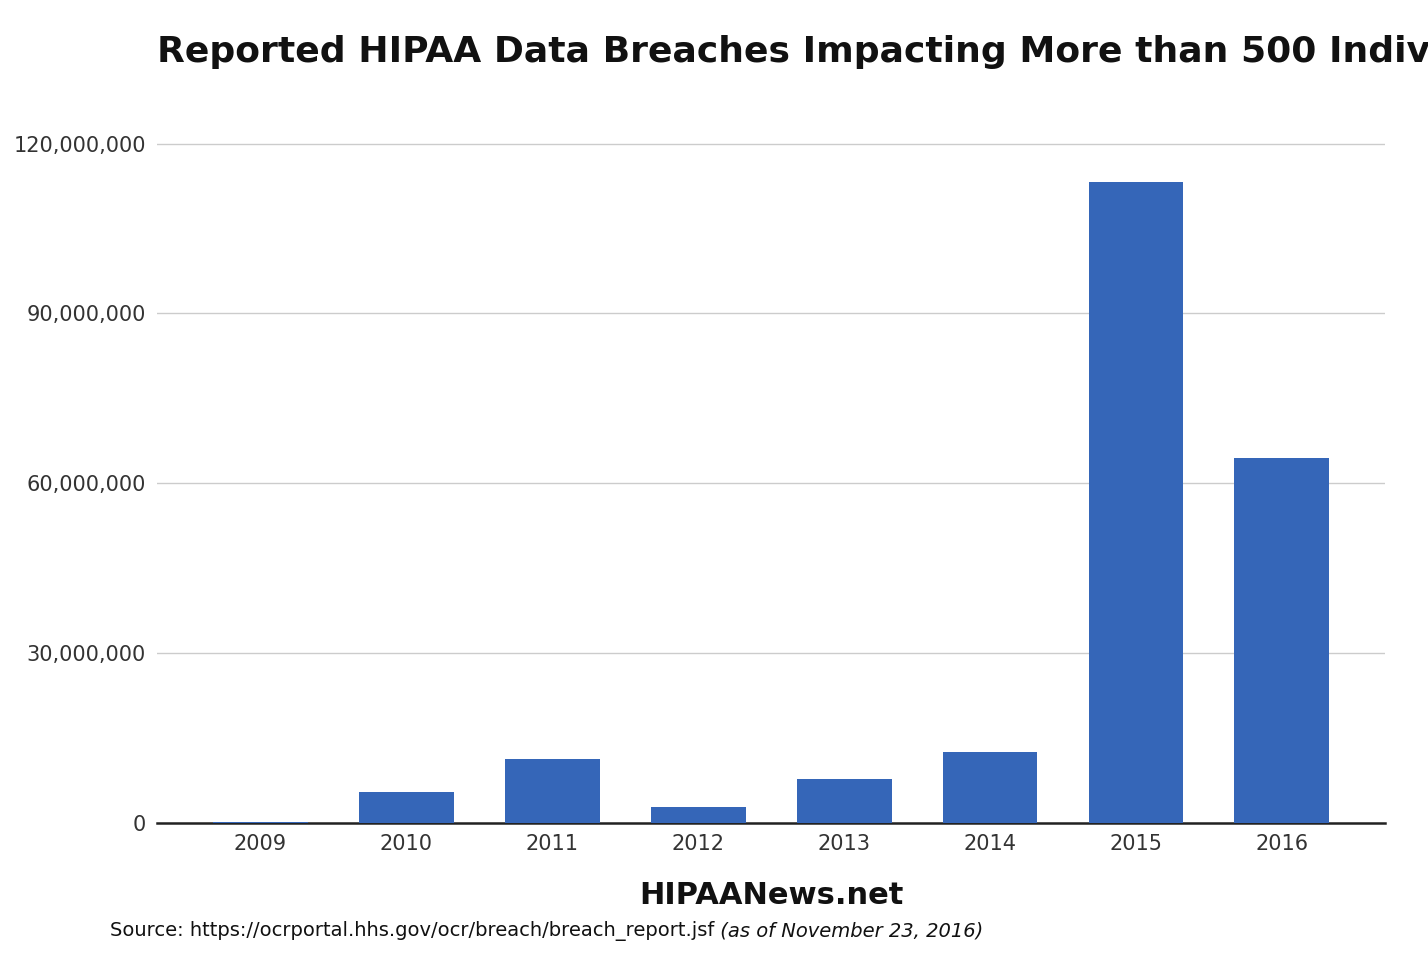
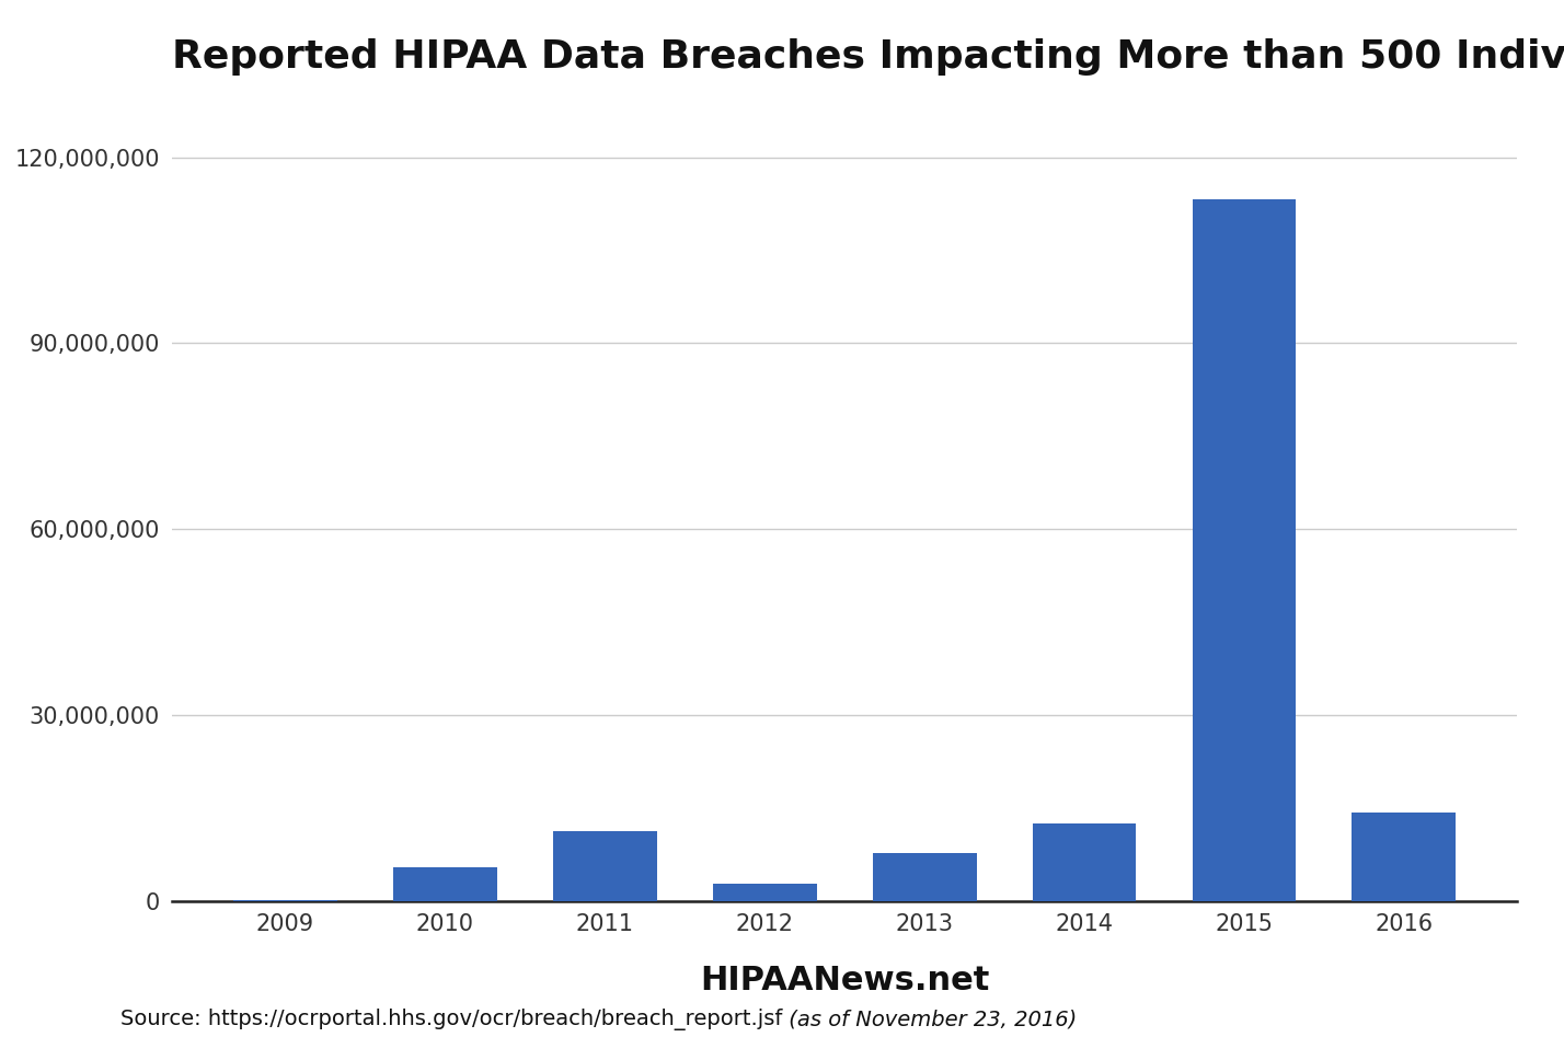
2016: 64,400,000 -> 14,300,000
